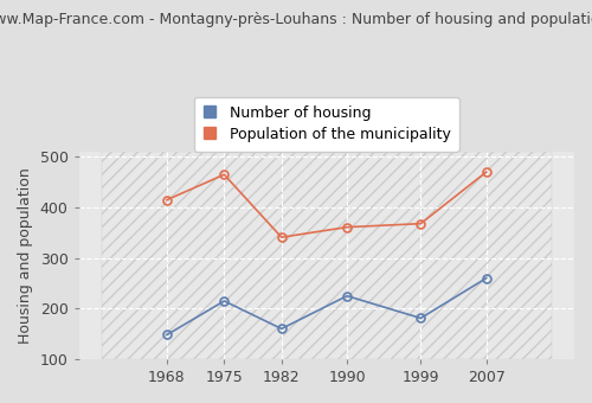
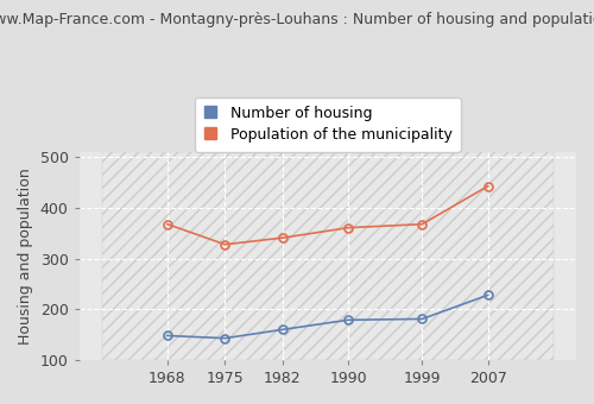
Population of the municipality/1968: 415 -> 368
Number of housing/1975: 215 -> 143
Population of the municipality/1975: 465 -> 328
Number of housing/1990: 225 -> 179
Number of housing/2007: 260 -> 228
Population of the municipality/2007: 470 -> 443
